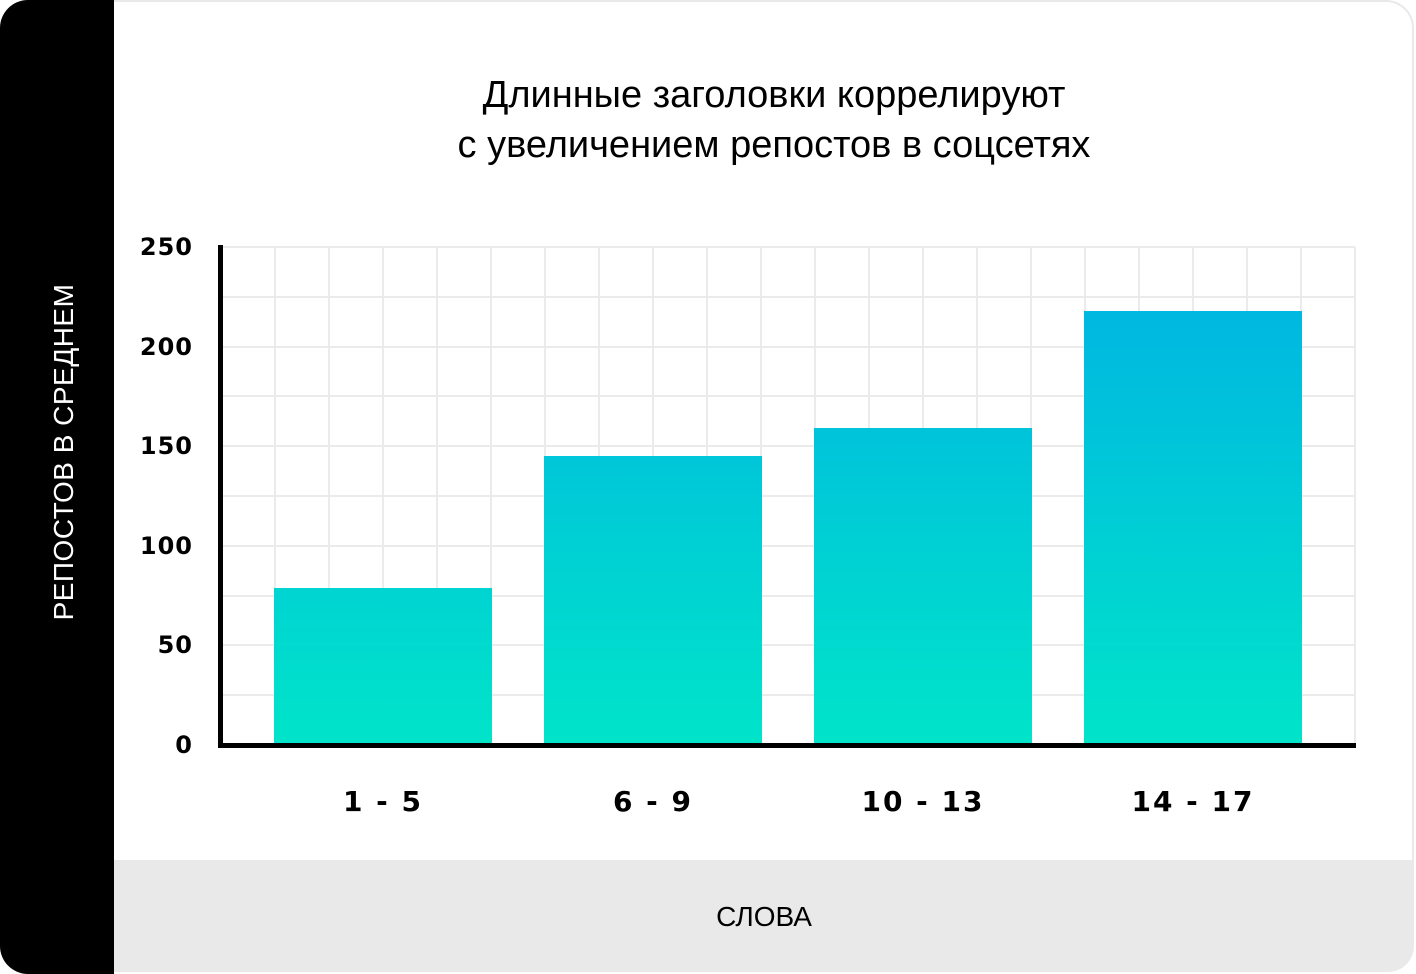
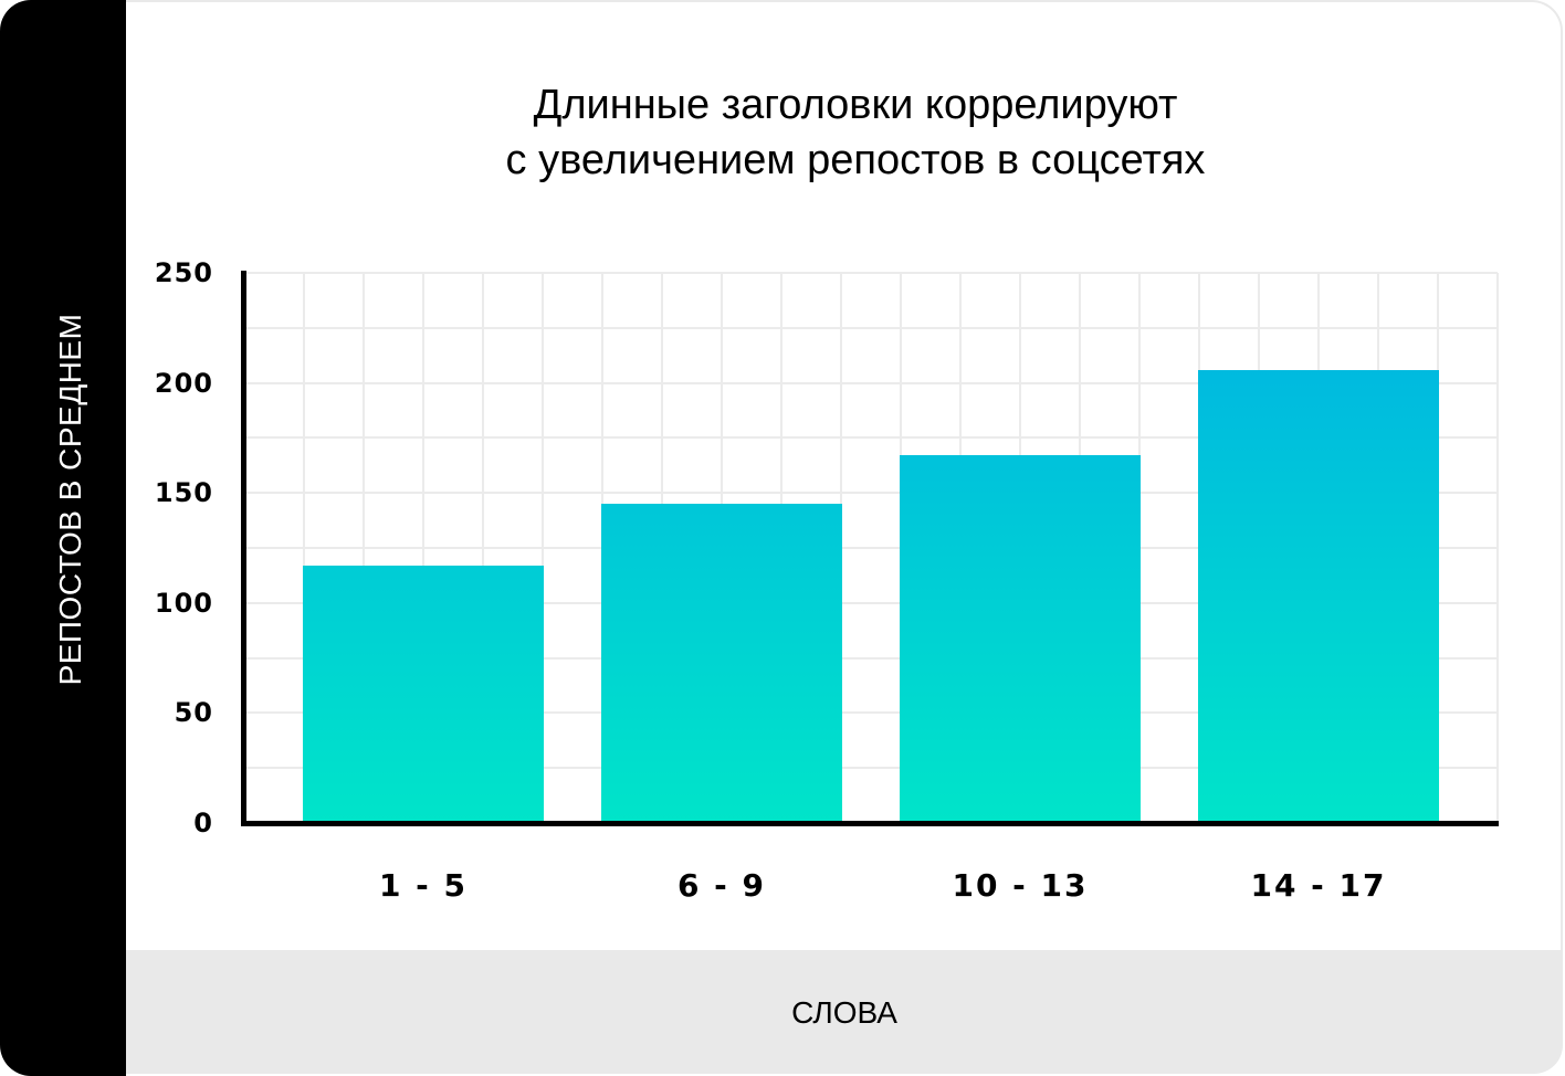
1-5: 79 -> 117
10-13: 159 -> 167
14-17: 218 -> 206
